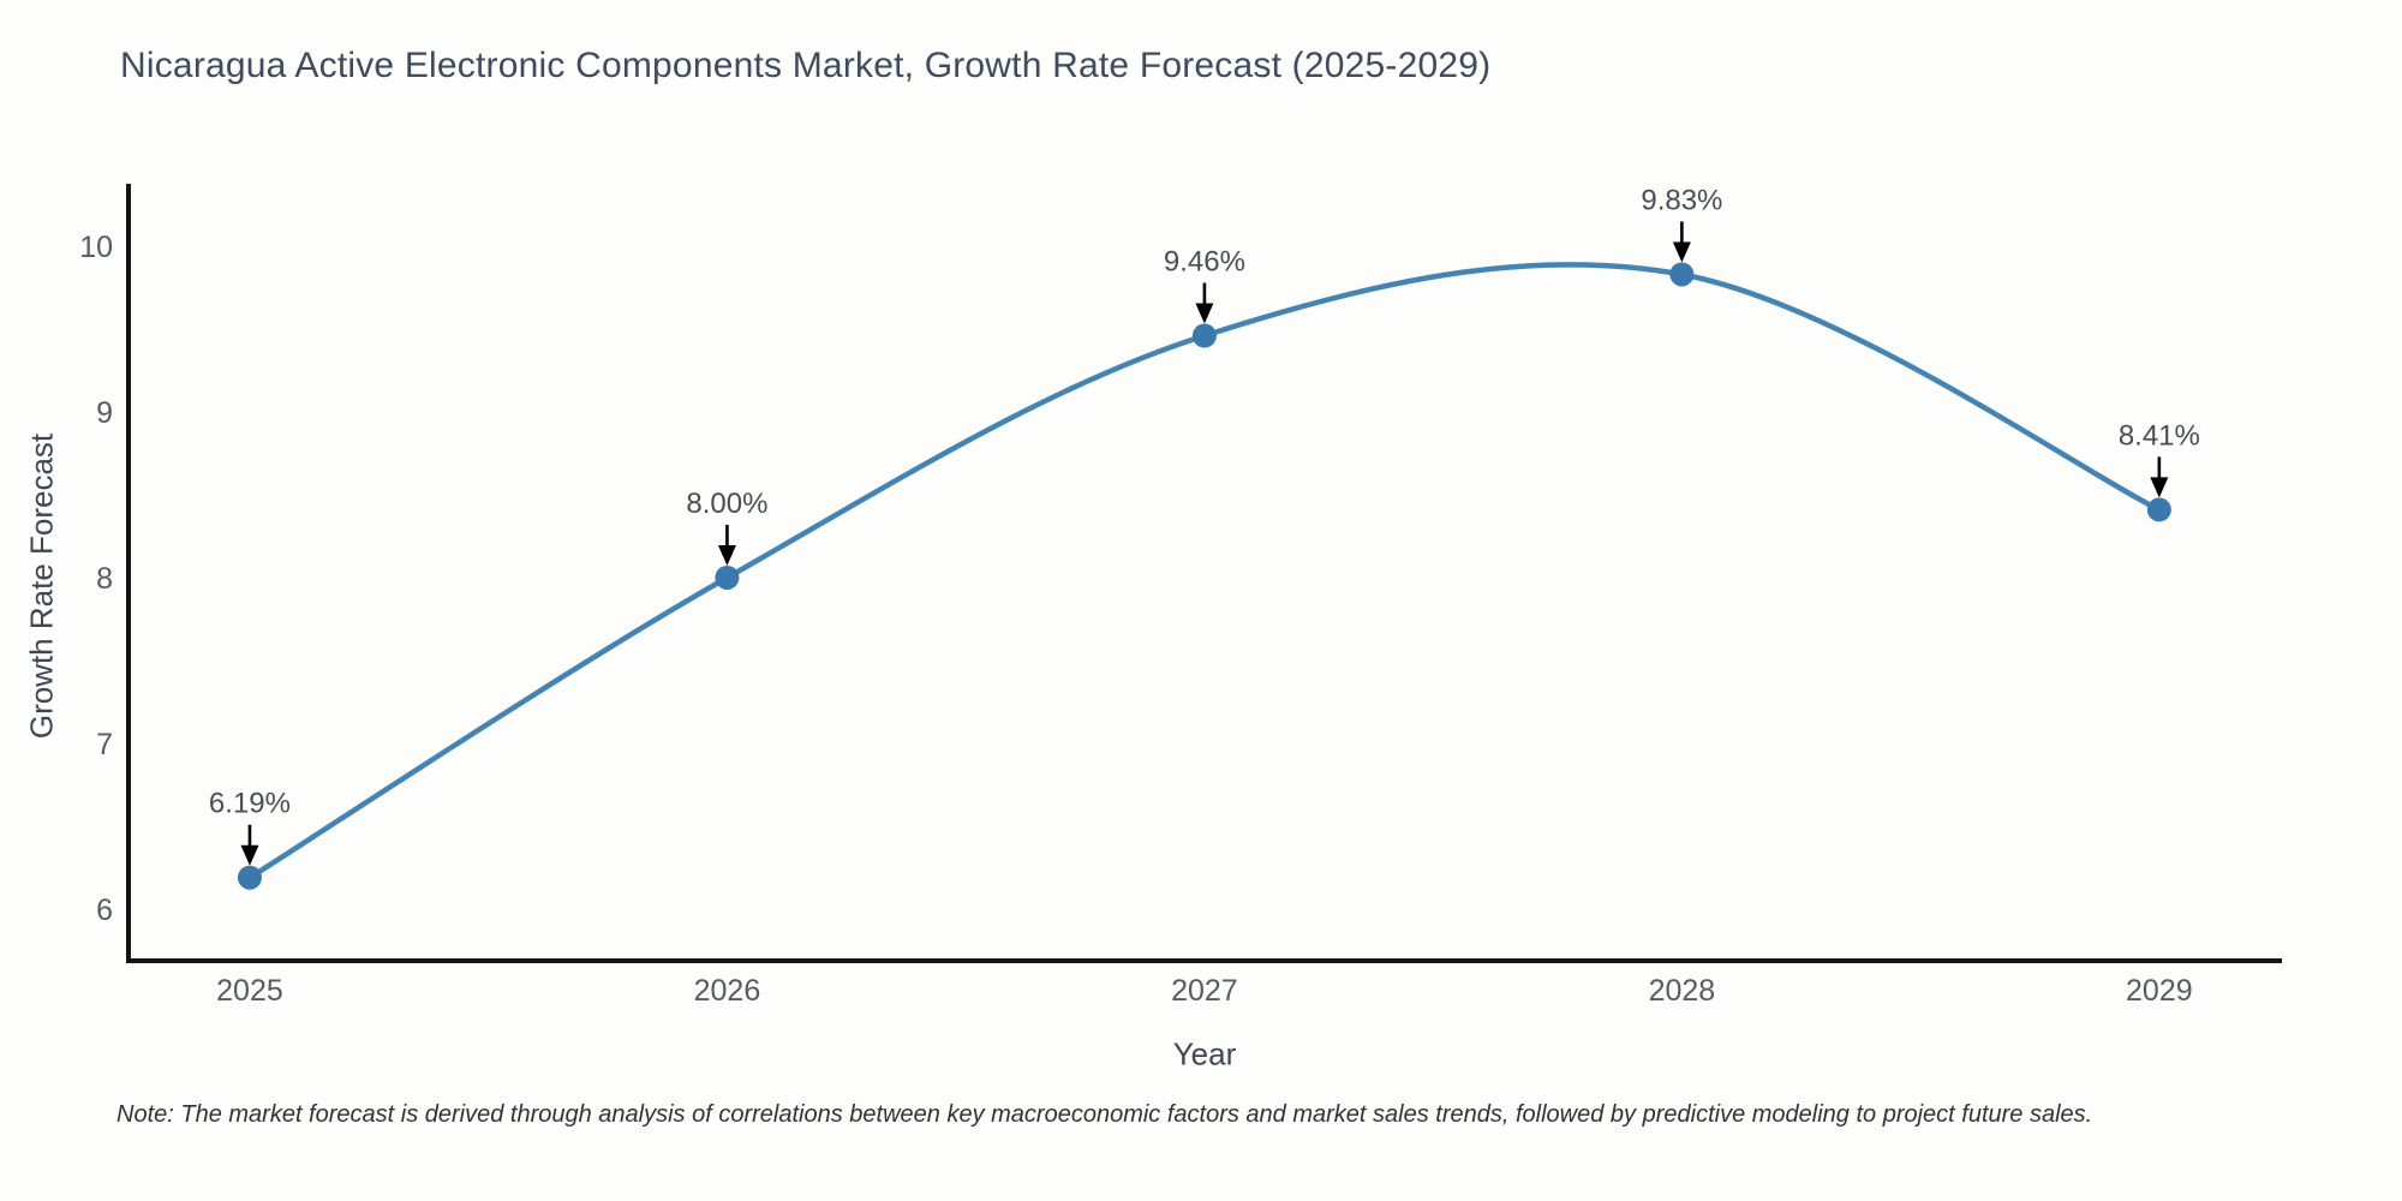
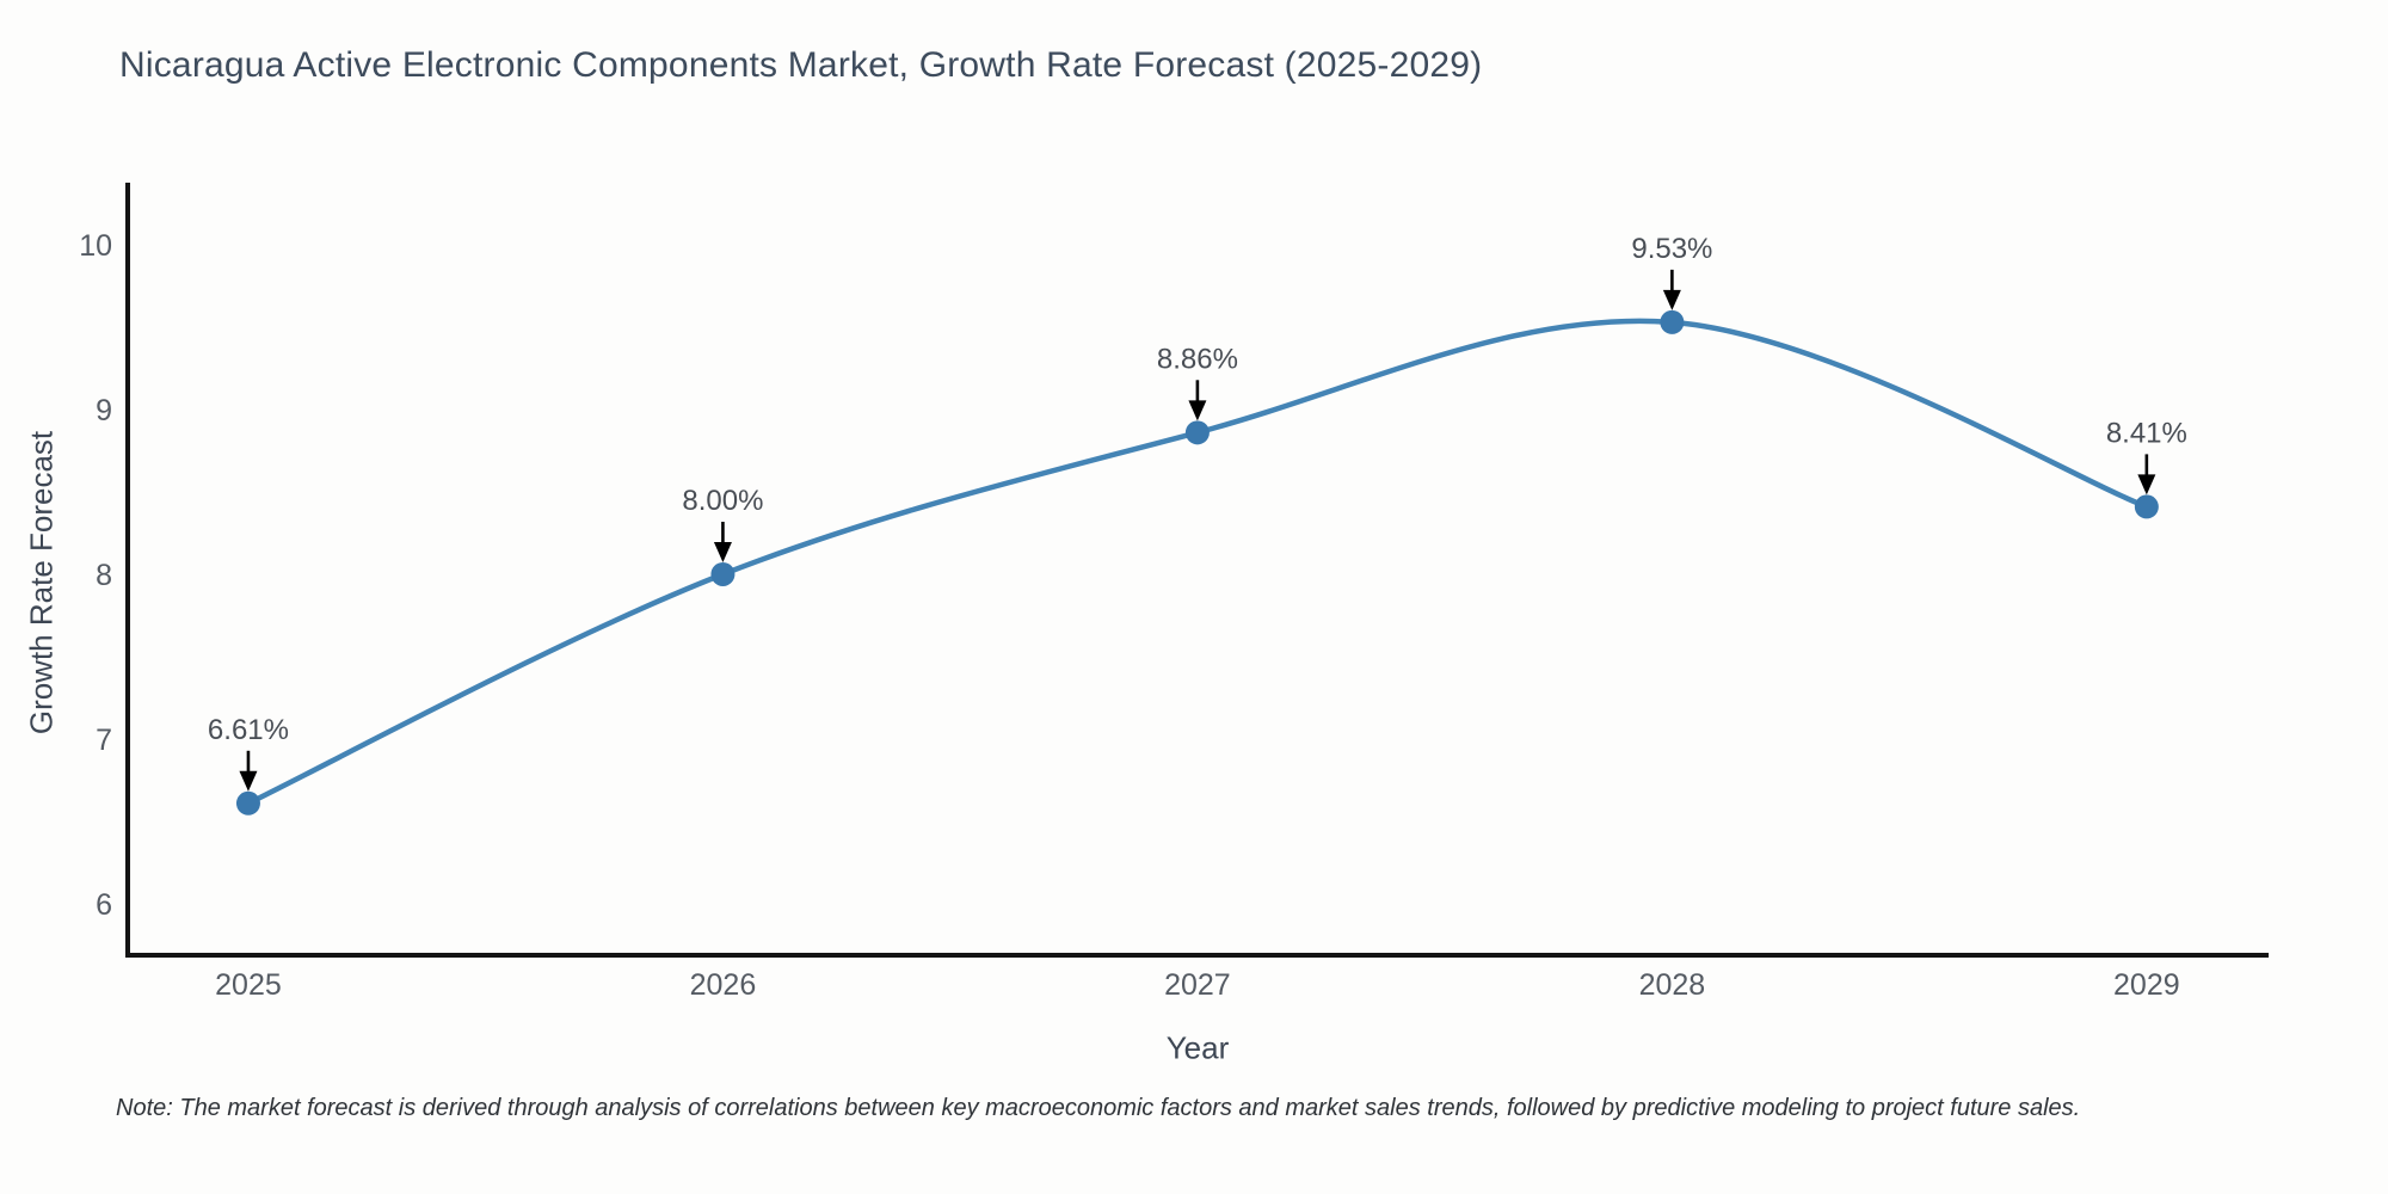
2025: 6.19% -> 6.61%
2027: 9.46% -> 8.86%
2028: 9.83% -> 9.53%
